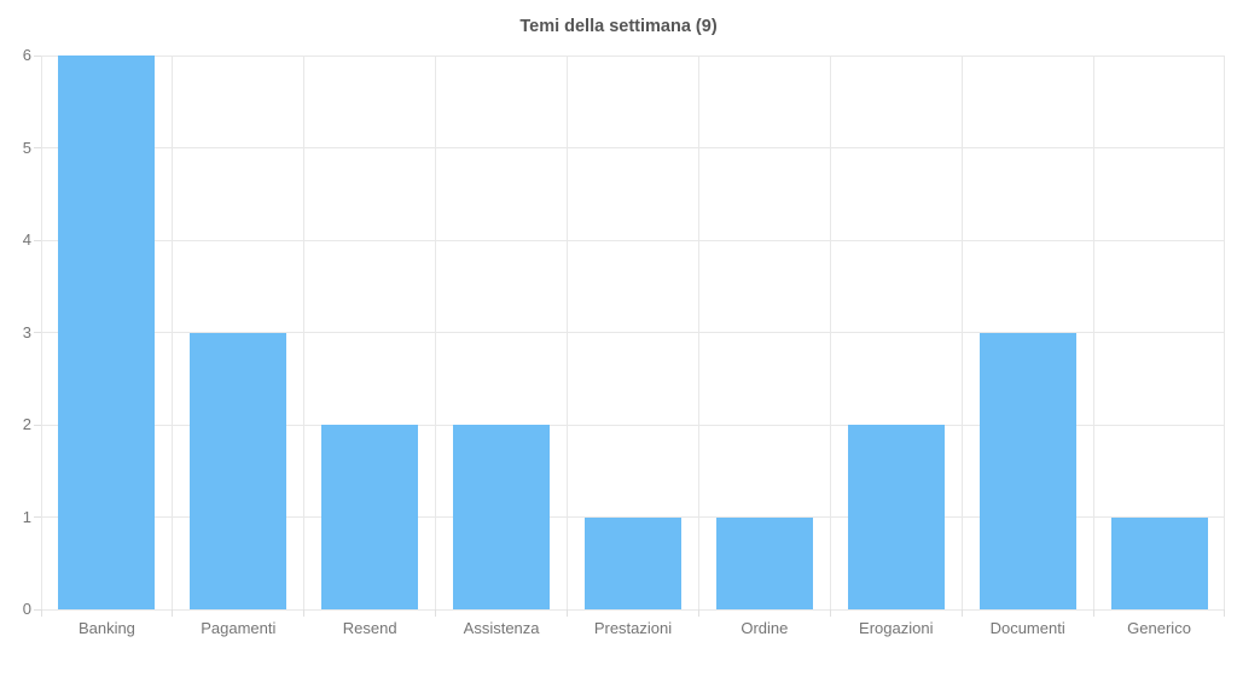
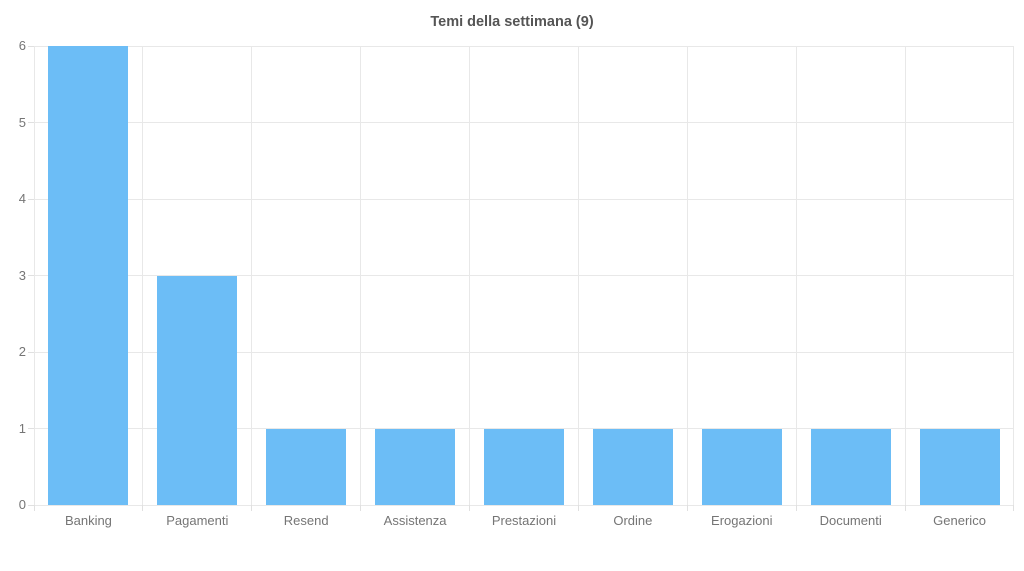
Resend: 2 -> 1
Assistenza: 2 -> 1
Erogazioni: 2 -> 1
Documenti: 3 -> 1
